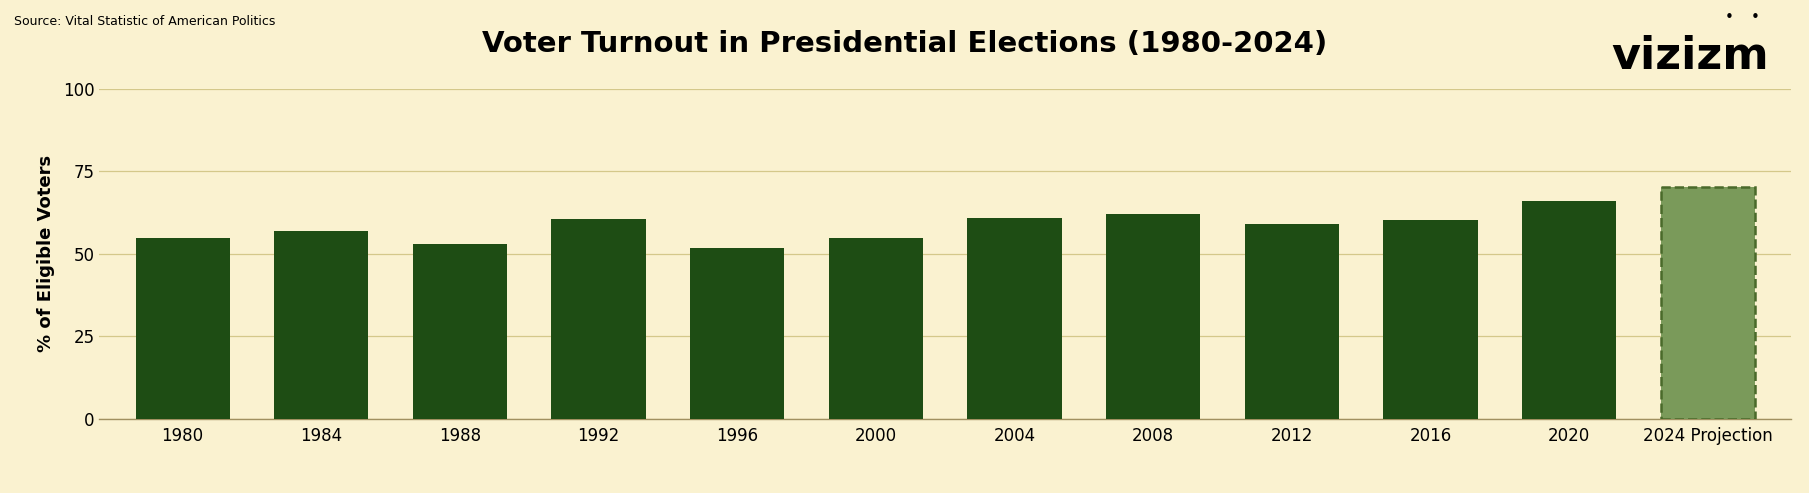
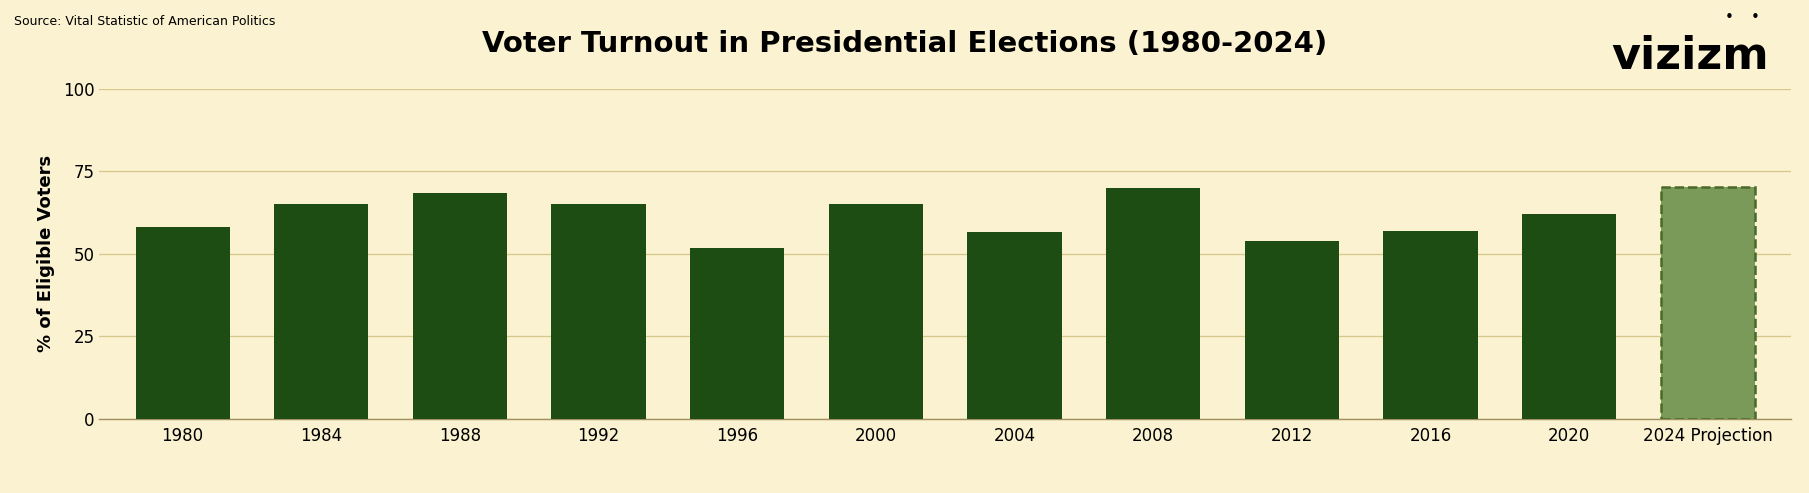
1980: 54.7 -> 58.0
1984: 57.0 -> 65.0
1988: 53.1 -> 68.5
1992: 60.6 -> 65.0
2000: 54.7 -> 65.0
2004: 61.0 -> 56.5
2008: 62.2 -> 70.0
2012: 59.2 -> 54.0
2016: 60.2 -> 57.0
2020: 66.1 -> 62.0
